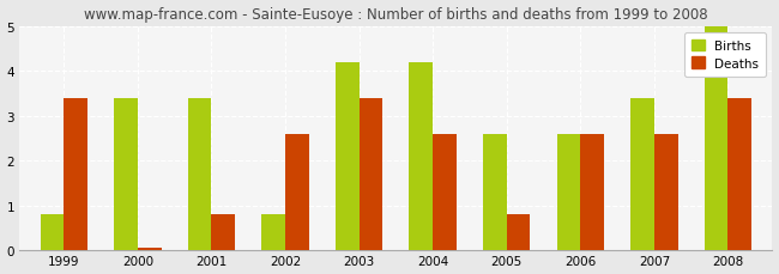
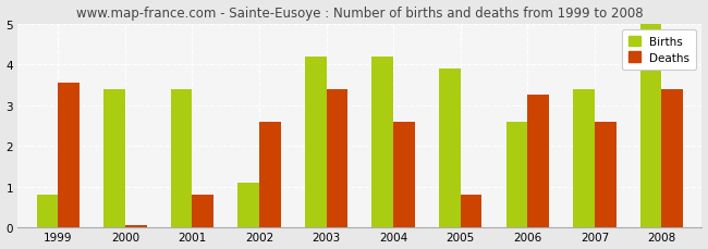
Deaths/1999: 3.40 -> 3.55
Births/2002: 0.8 -> 1.1
Births/2005: 2.6 -> 3.9
Deaths/2006: 2.60 -> 3.25
